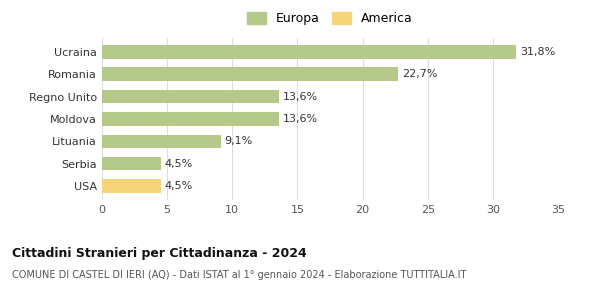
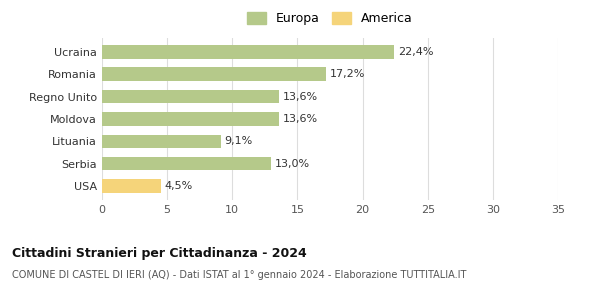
Ucraina: 31,8% -> 22,4%
Romania: 22,7% -> 17,2%
Serbia: 4,5% -> 13,0%
